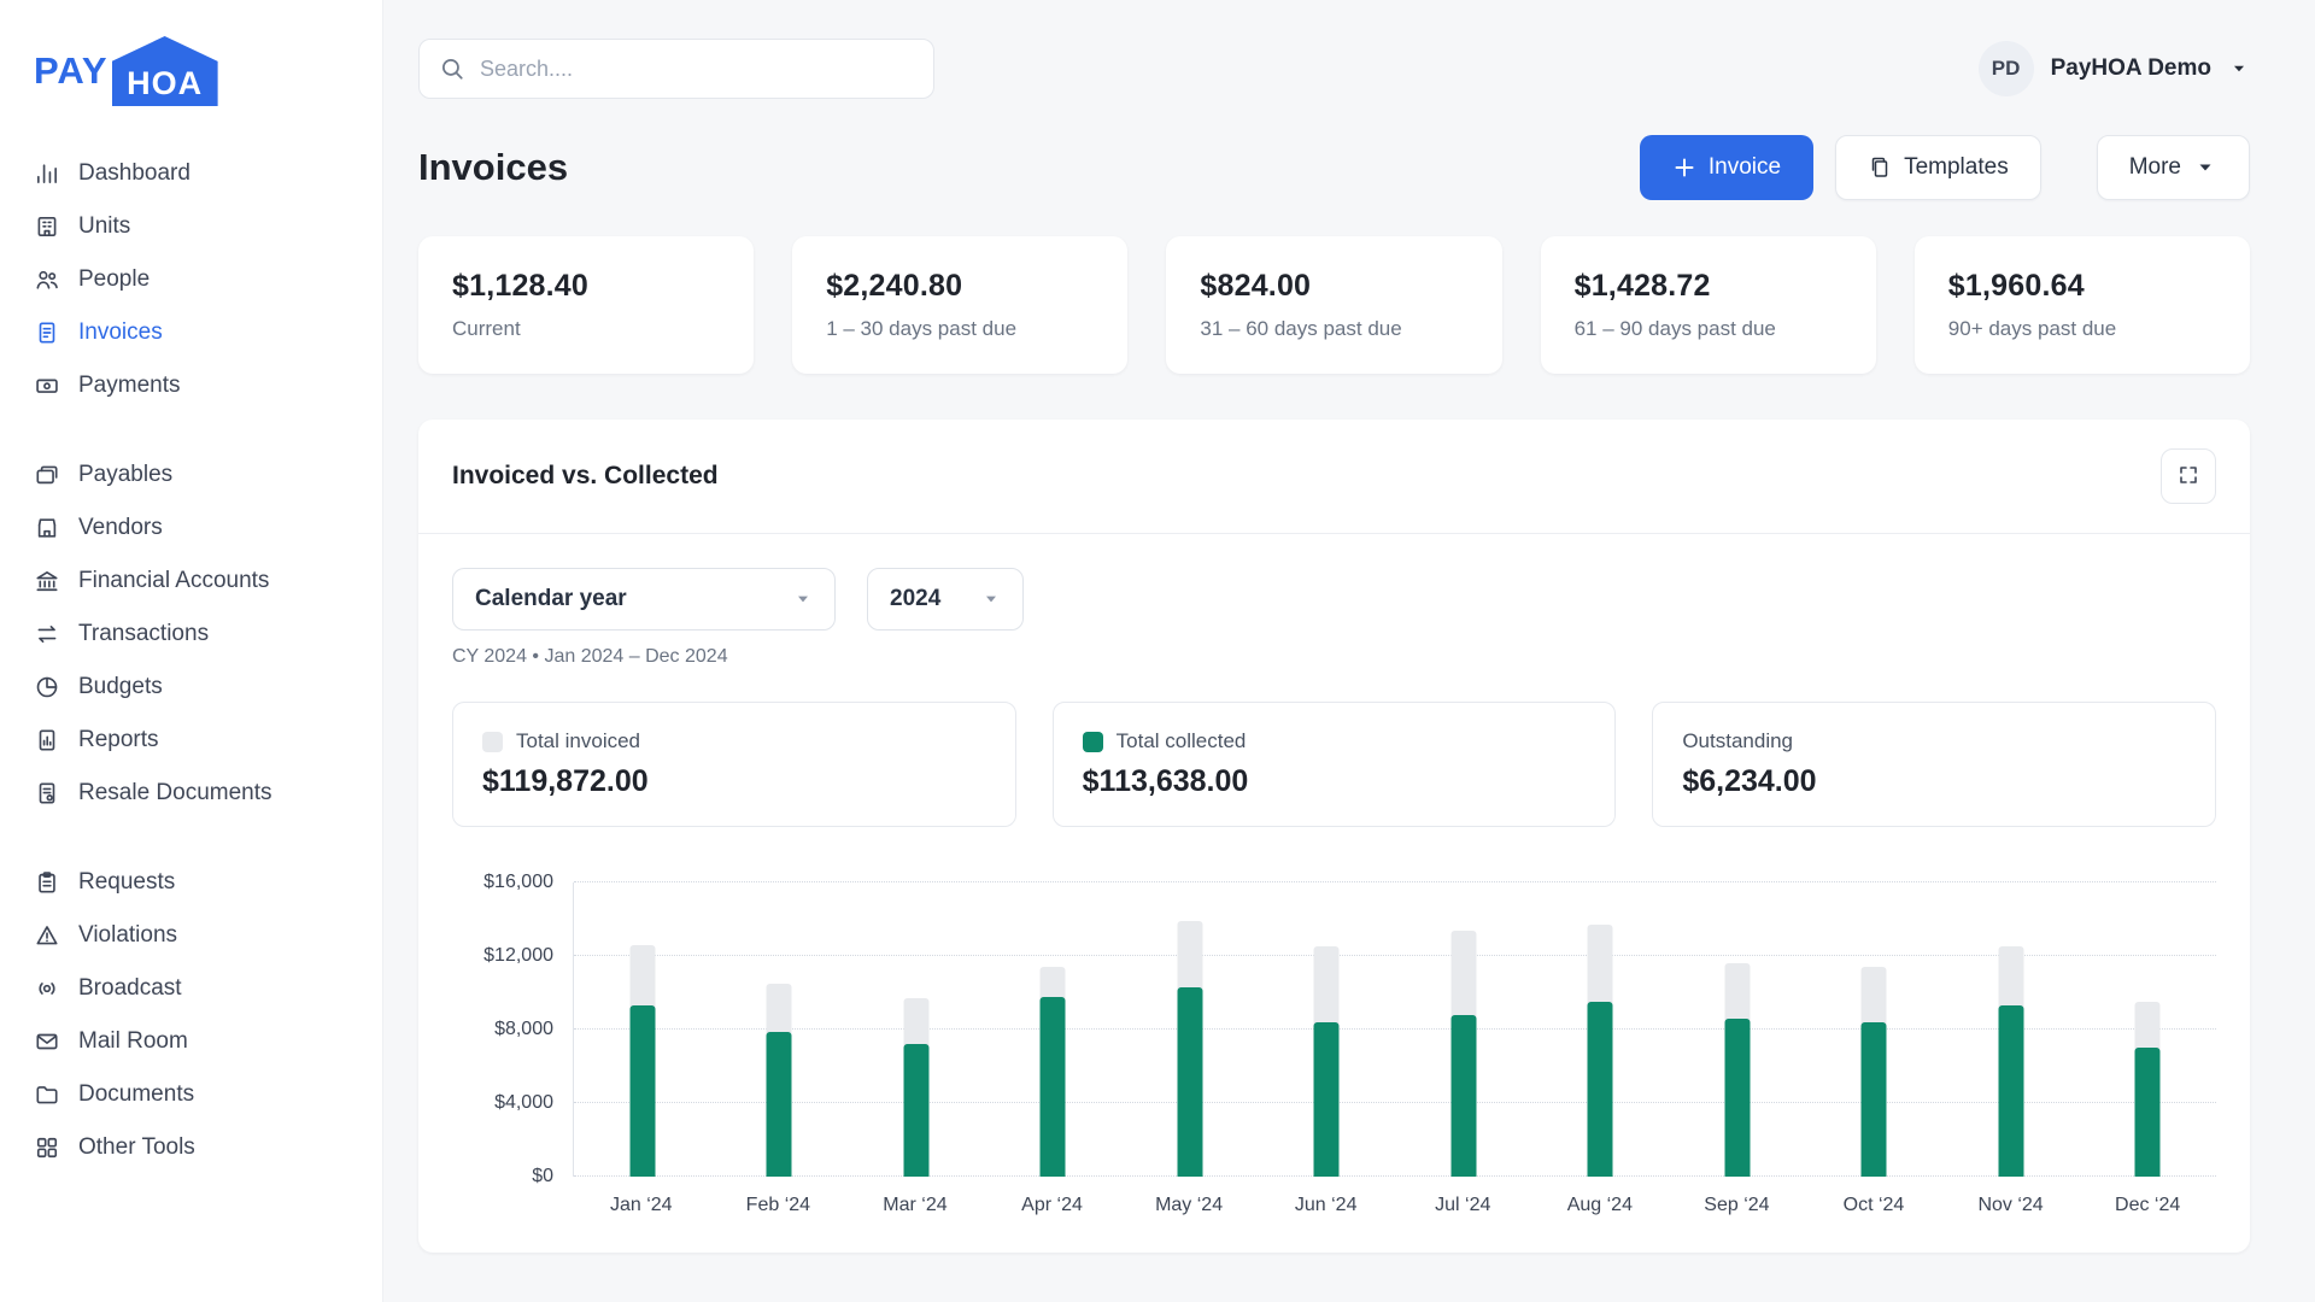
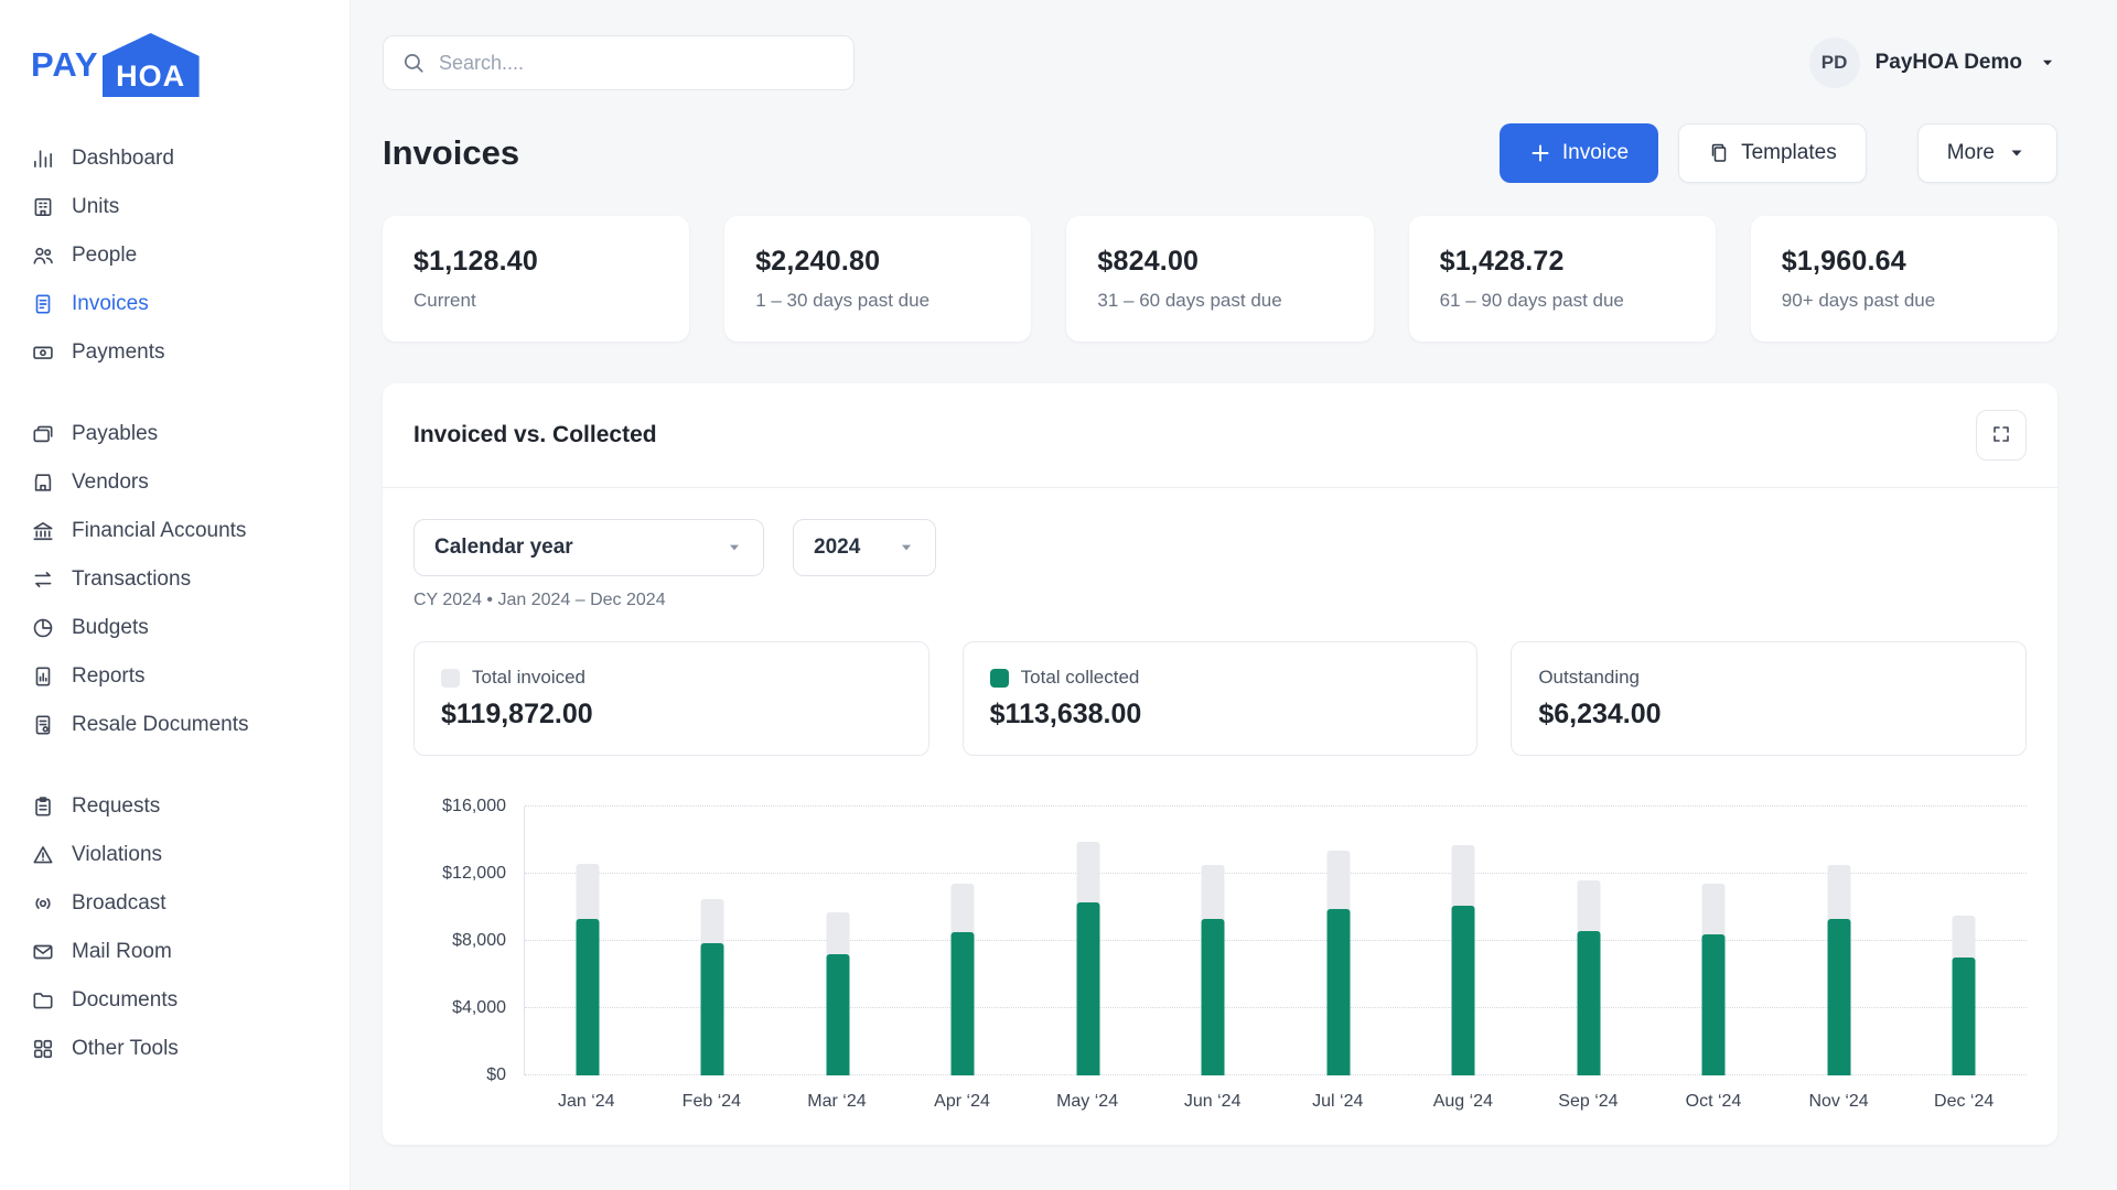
Total collected/Apr ‘24: $9800 -> $8500
Total collected/Jun ‘24: $8400 -> $9300
Total collected/Jul ‘24: $8800 -> $9900
Total collected/Aug ‘24: $9500 -> $10100
